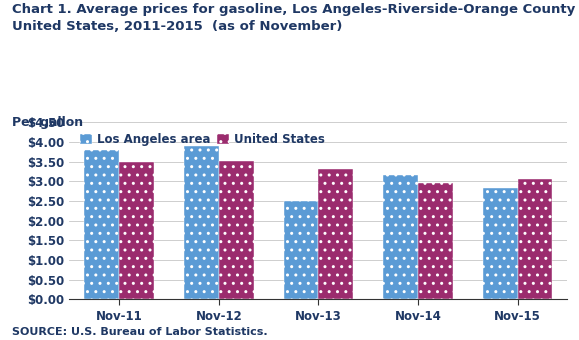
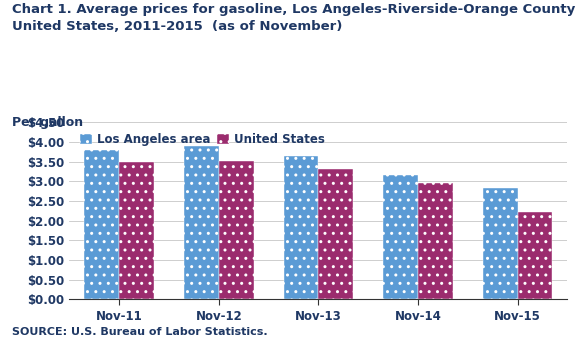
Los Angeles area/Nov-13: $2.50 -> $3.65
United States/Nov-15: $3.05 -> $2.22
